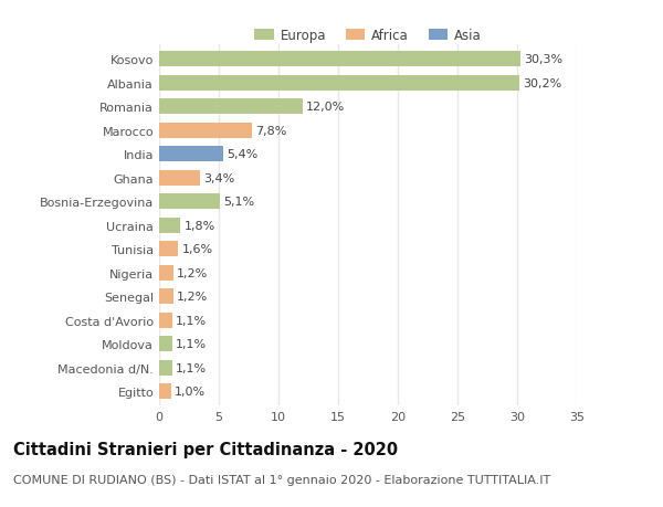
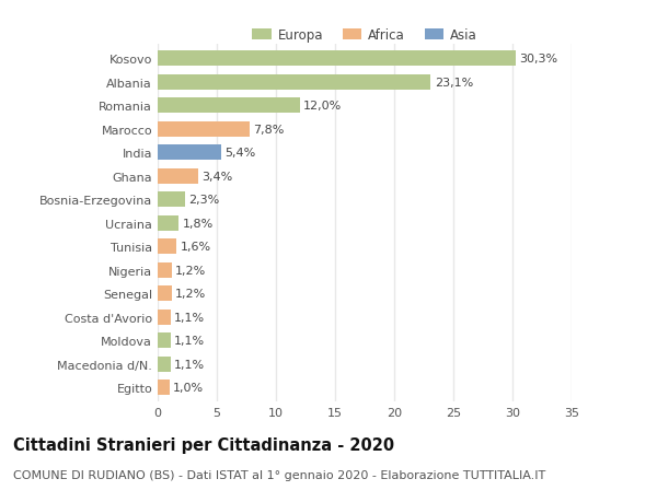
Albania: 30,2% -> 23,1%
Bosnia-Erzegovina: 5,1% -> 2,3%
